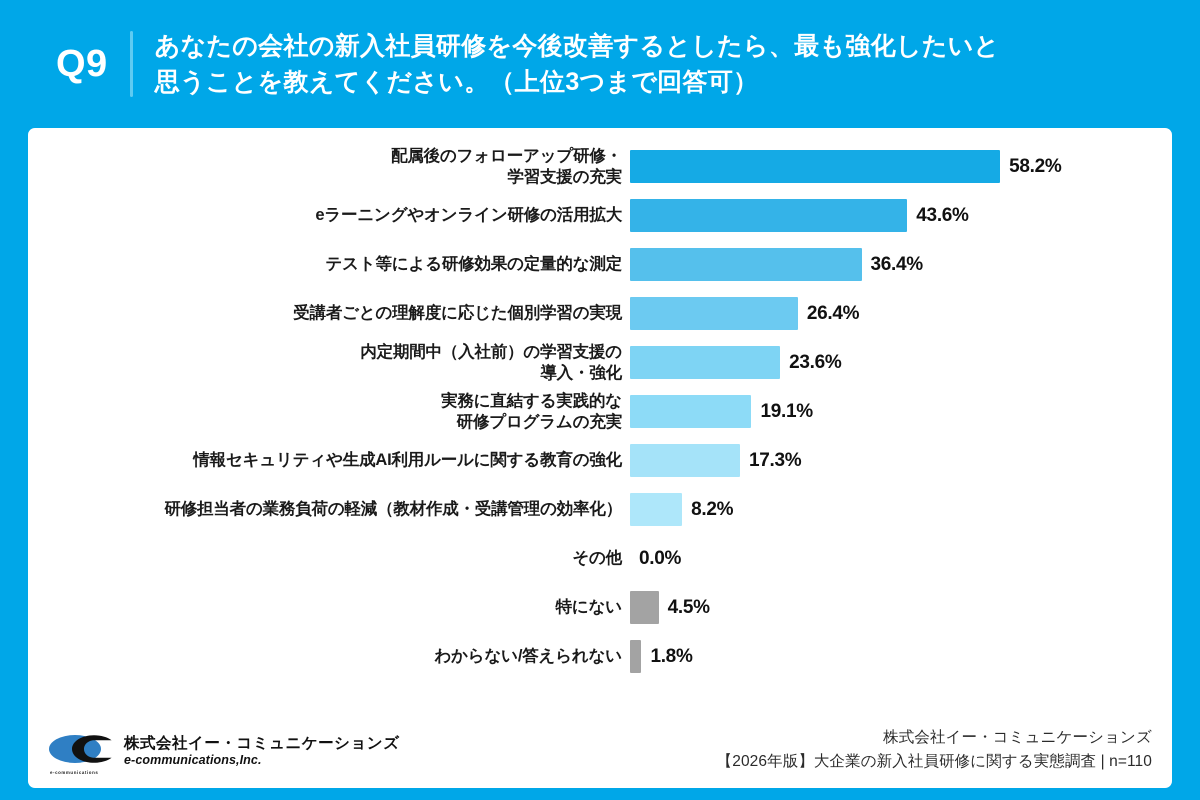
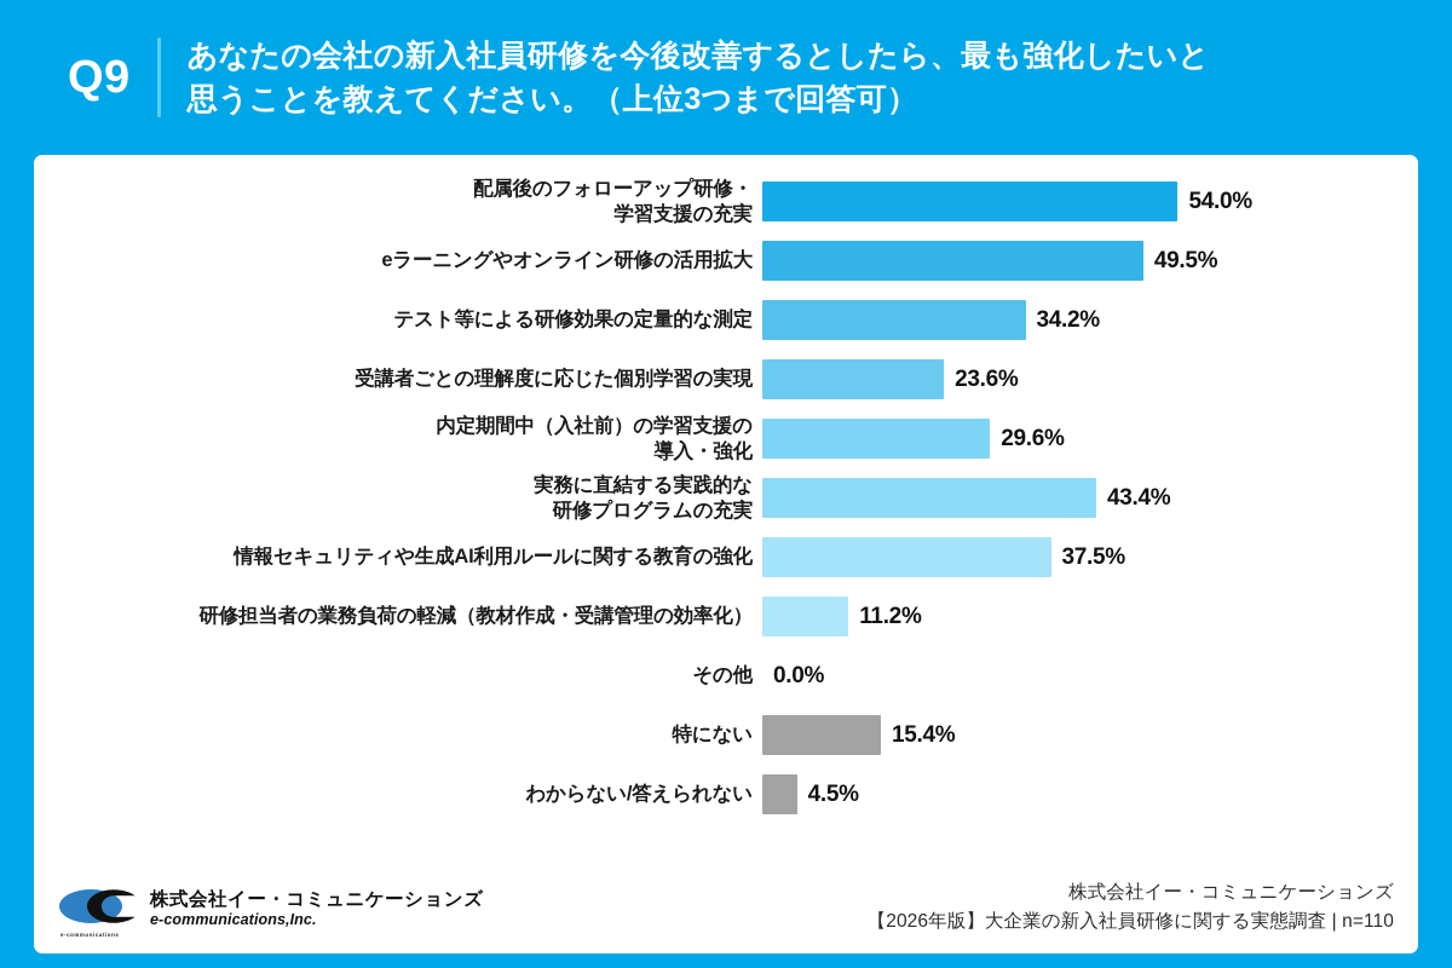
配属後のフォローアップ研修・ 学習支援の充実: 58.2% -> 54.0%
eラーニングやオンライン研修の活用拡大: 43.6% -> 49.5%
テスト等による研修効果の定量的な測定: 36.4% -> 34.2%
受講者ごとの理解度に応じた個別学習の実現: 26.4% -> 23.6%
内定期間中（入社前）の学習支援の 導入・強化: 23.6% -> 29.6%
実務に直結する実践的な 研修プログラムの充実: 19.1% -> 43.4%
情報セキュリティや生成AI利用ルールに関する教育の強化: 17.3% -> 37.5%
研修担当者の業務負荷の軽減（教材作成・受講管理の効率化）: 8.2% -> 11.2%
特にない: 4.5% -> 15.4%
わからない/答えられない: 1.8% -> 4.5%
